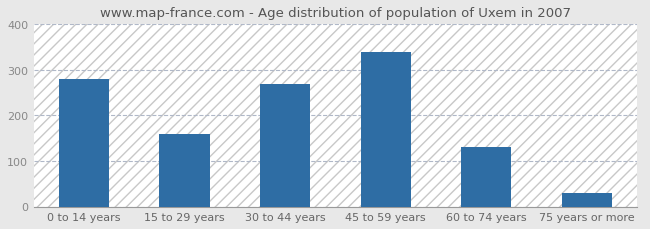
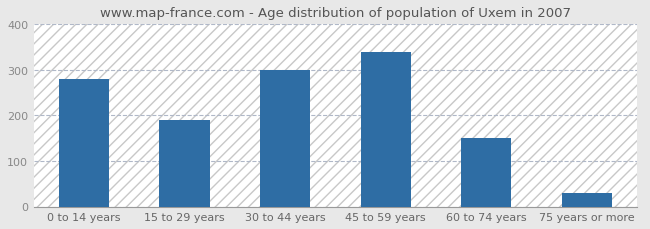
15 to 29 years: 160 -> 190
30 to 44 years: 270 -> 300
60 to 74 years: 130 -> 150
